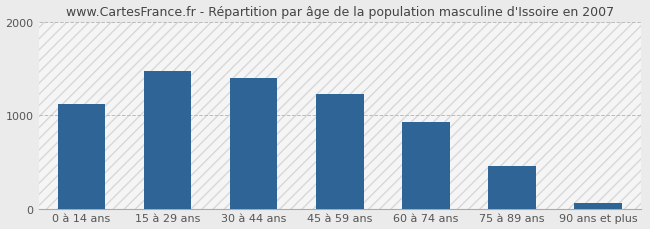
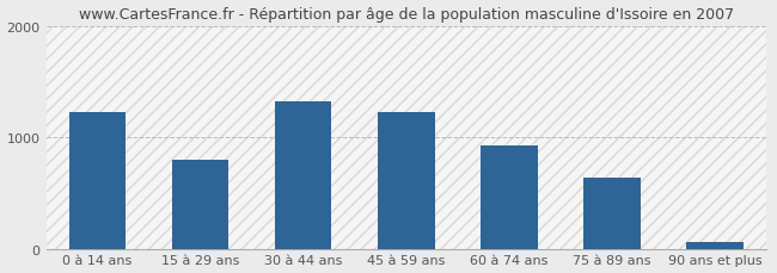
0 à 14 ans: 1120 -> 1220
15 à 29 ans: 1470 -> 800
30 à 44 ans: 1400 -> 1320
75 à 89 ans: 460 -> 640
